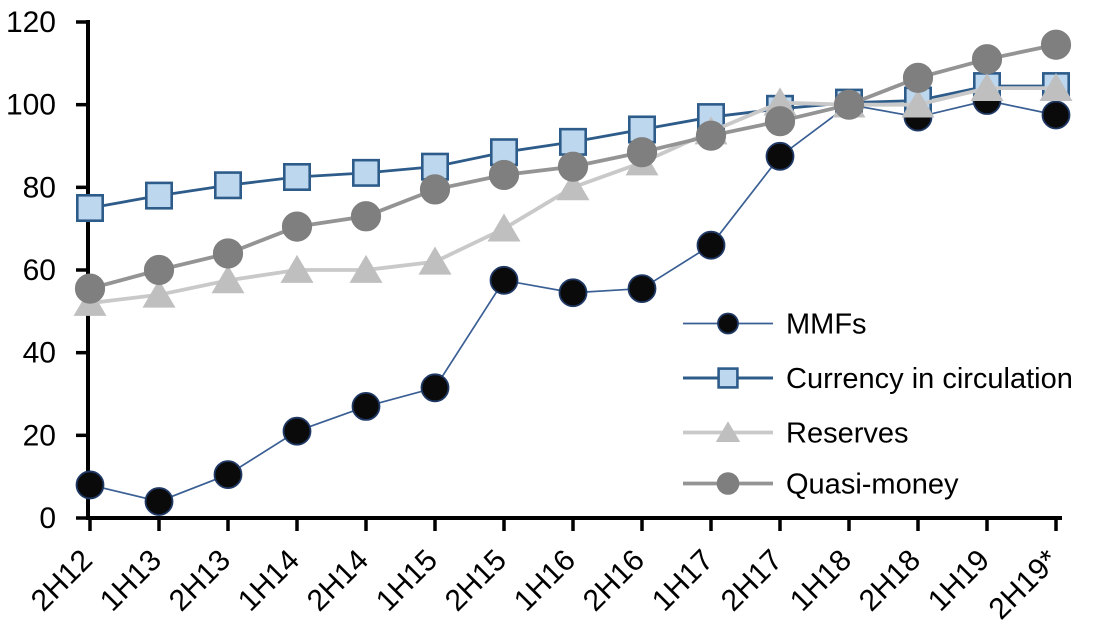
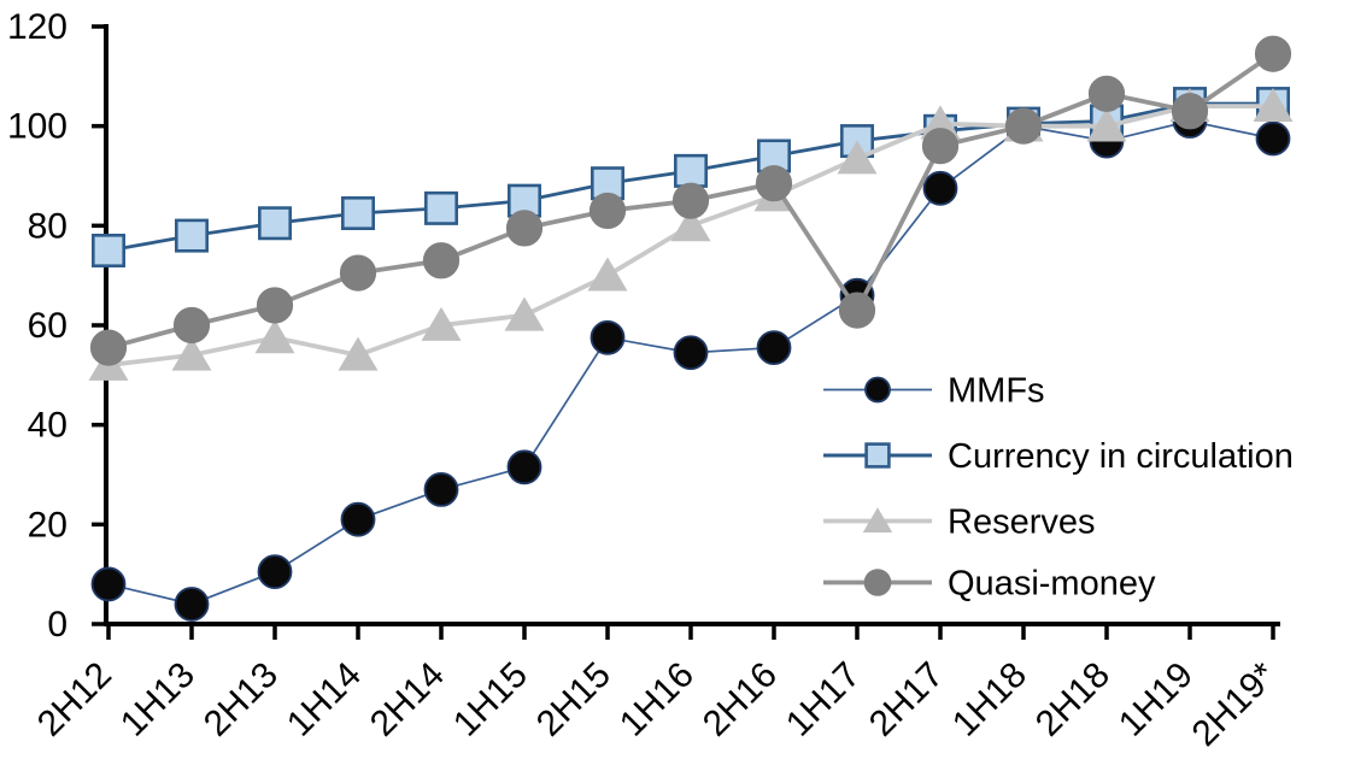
Reserves/1H14: 60 -> 54
Quasi-money/1H17: 92 -> 63
Quasi-money/1H19: 111 -> 103
